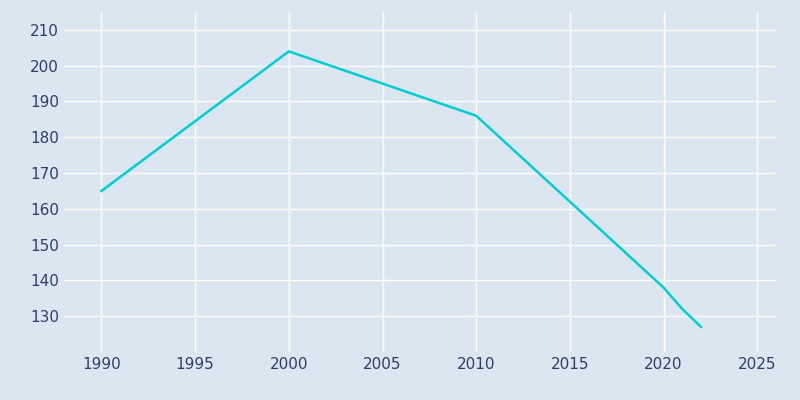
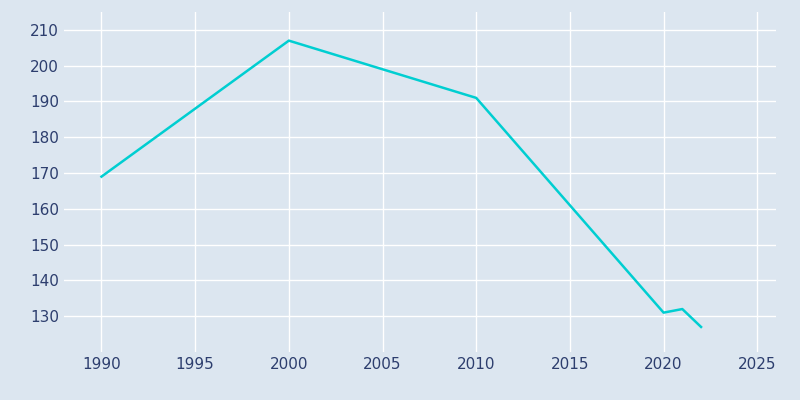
1990: 165 -> 169
2000: 204 -> 207
2010: 186 -> 191
2020: 138 -> 131
